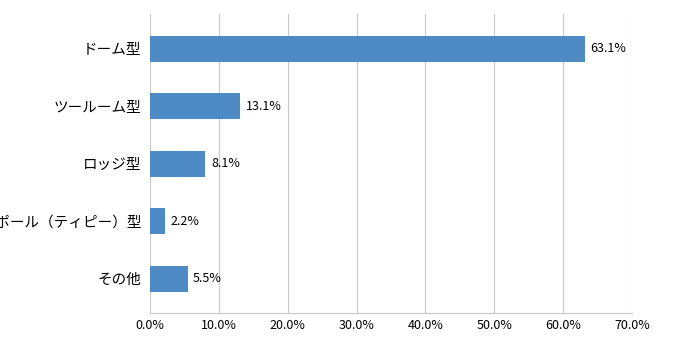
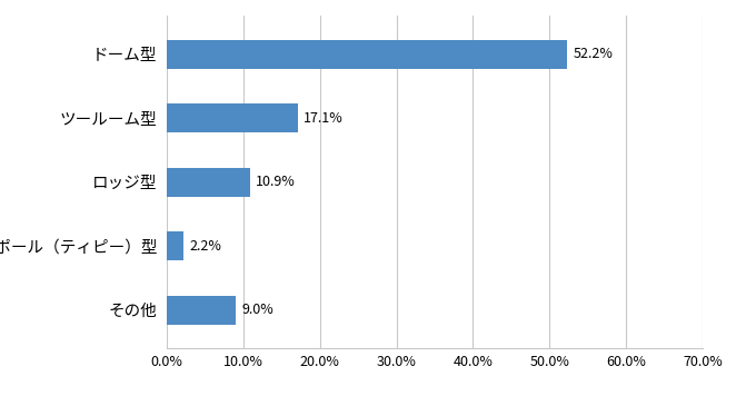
ドーム型: 63.1% -> 52.2%
ツールーム型: 13.1% -> 17.1%
ロッジ型: 8.1% -> 10.9%
その他: 5.5% -> 9.0%
